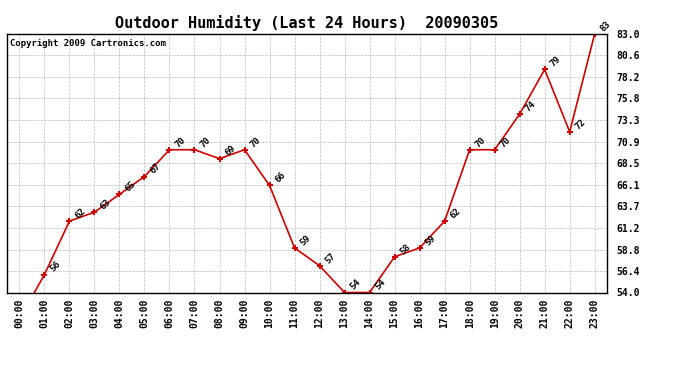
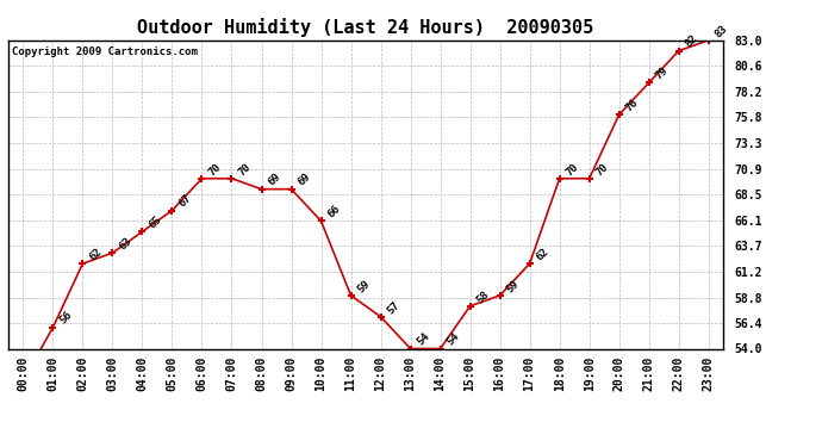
09:00: 70 -> 69
20:00: 74 -> 76
22:00: 72 -> 82
